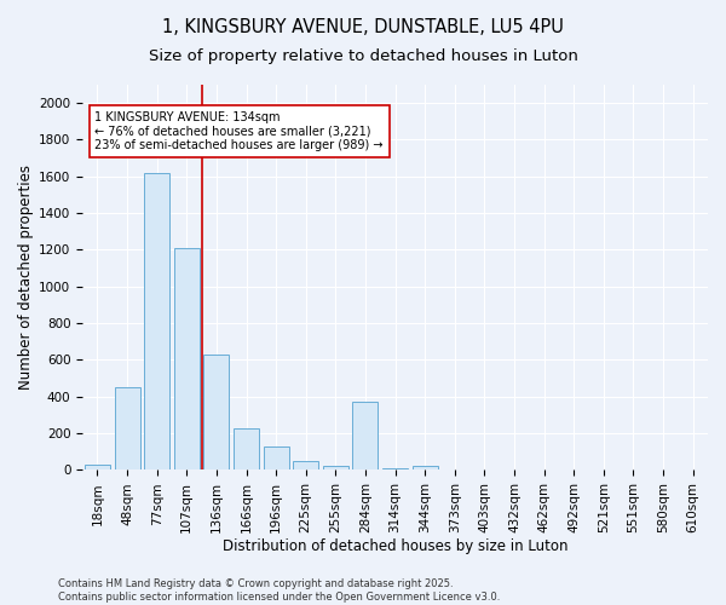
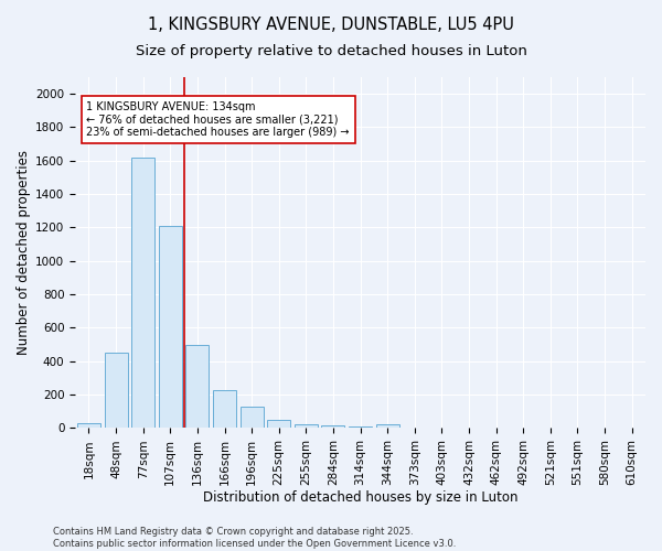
136sqm: 630 -> 500
284sqm: 370 -> 20
